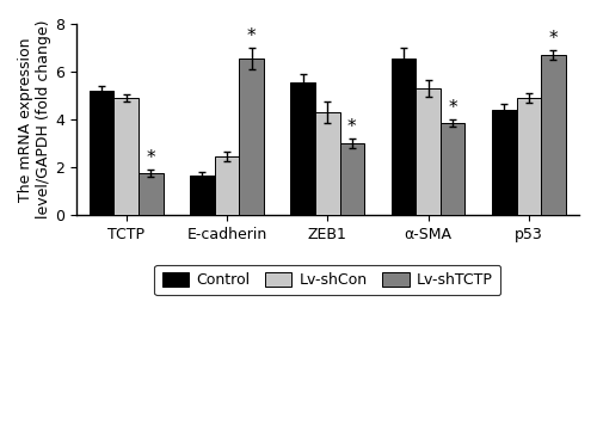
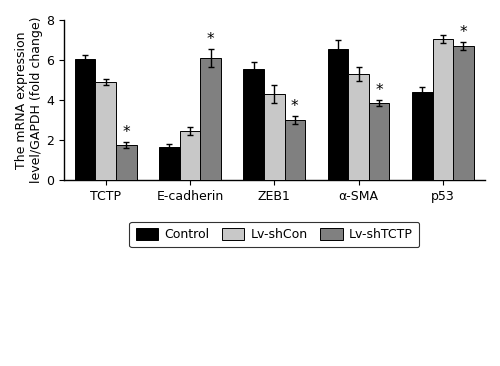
Control/TCTP: 5.20 -> 6.05
Lv-shTCTP/E-cadherin: 6.55 -> 6.10
Lv-shCon/p53: 4.90 -> 7.05
